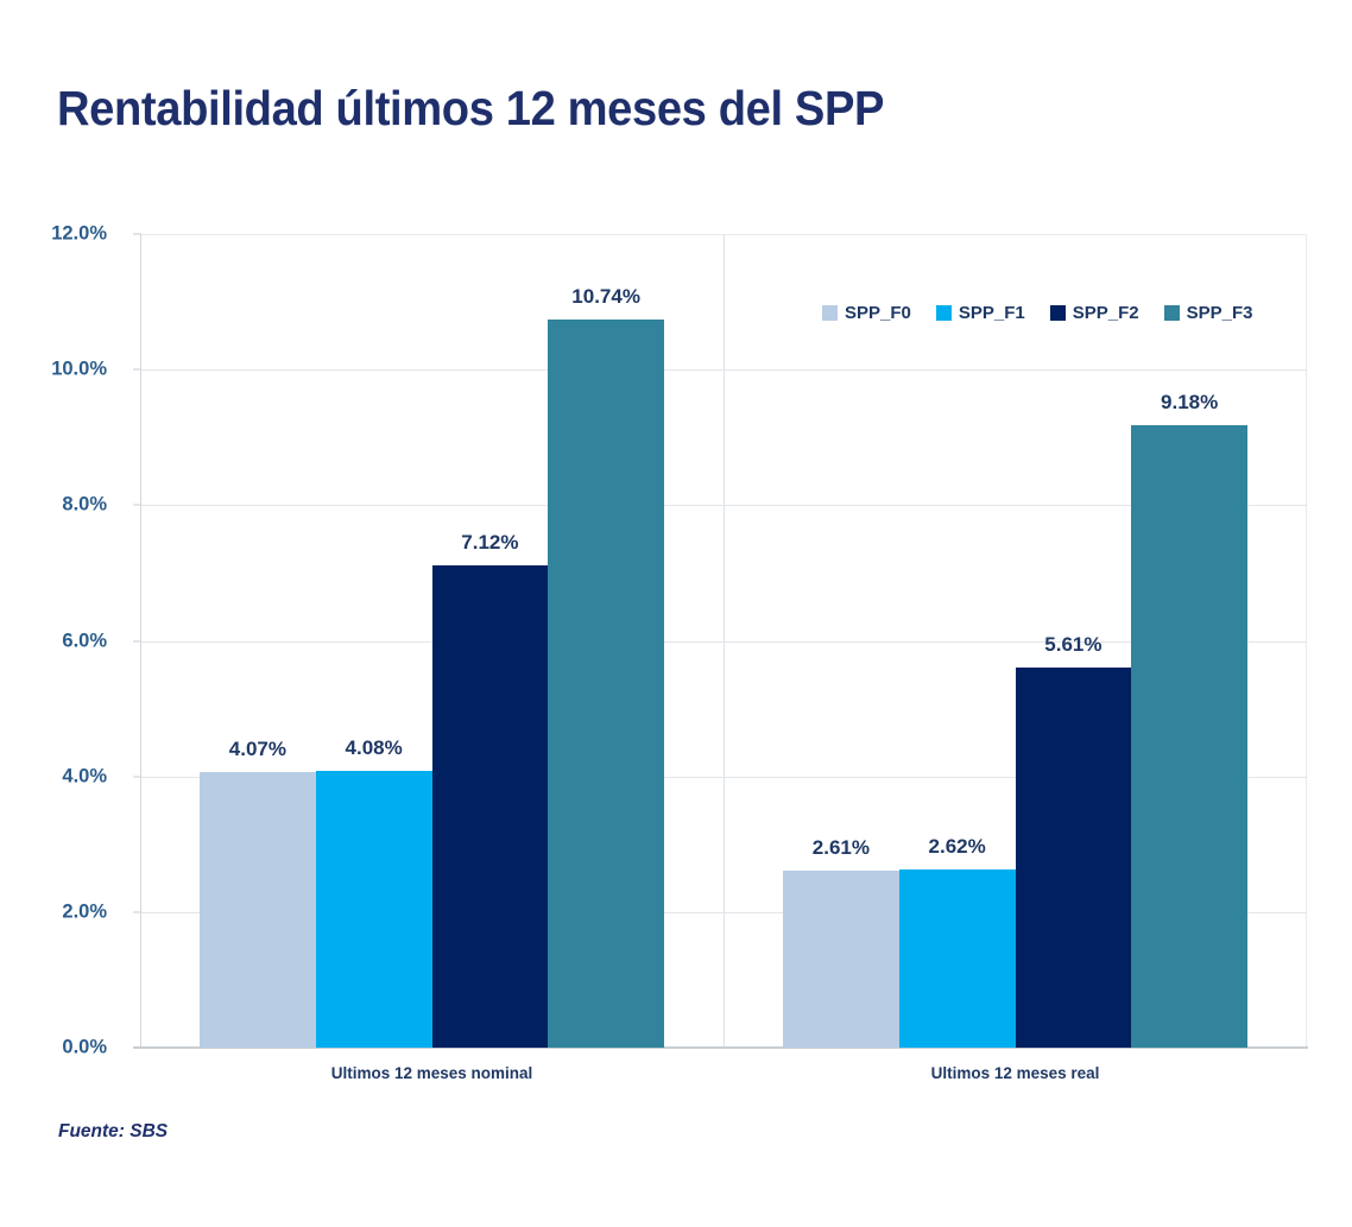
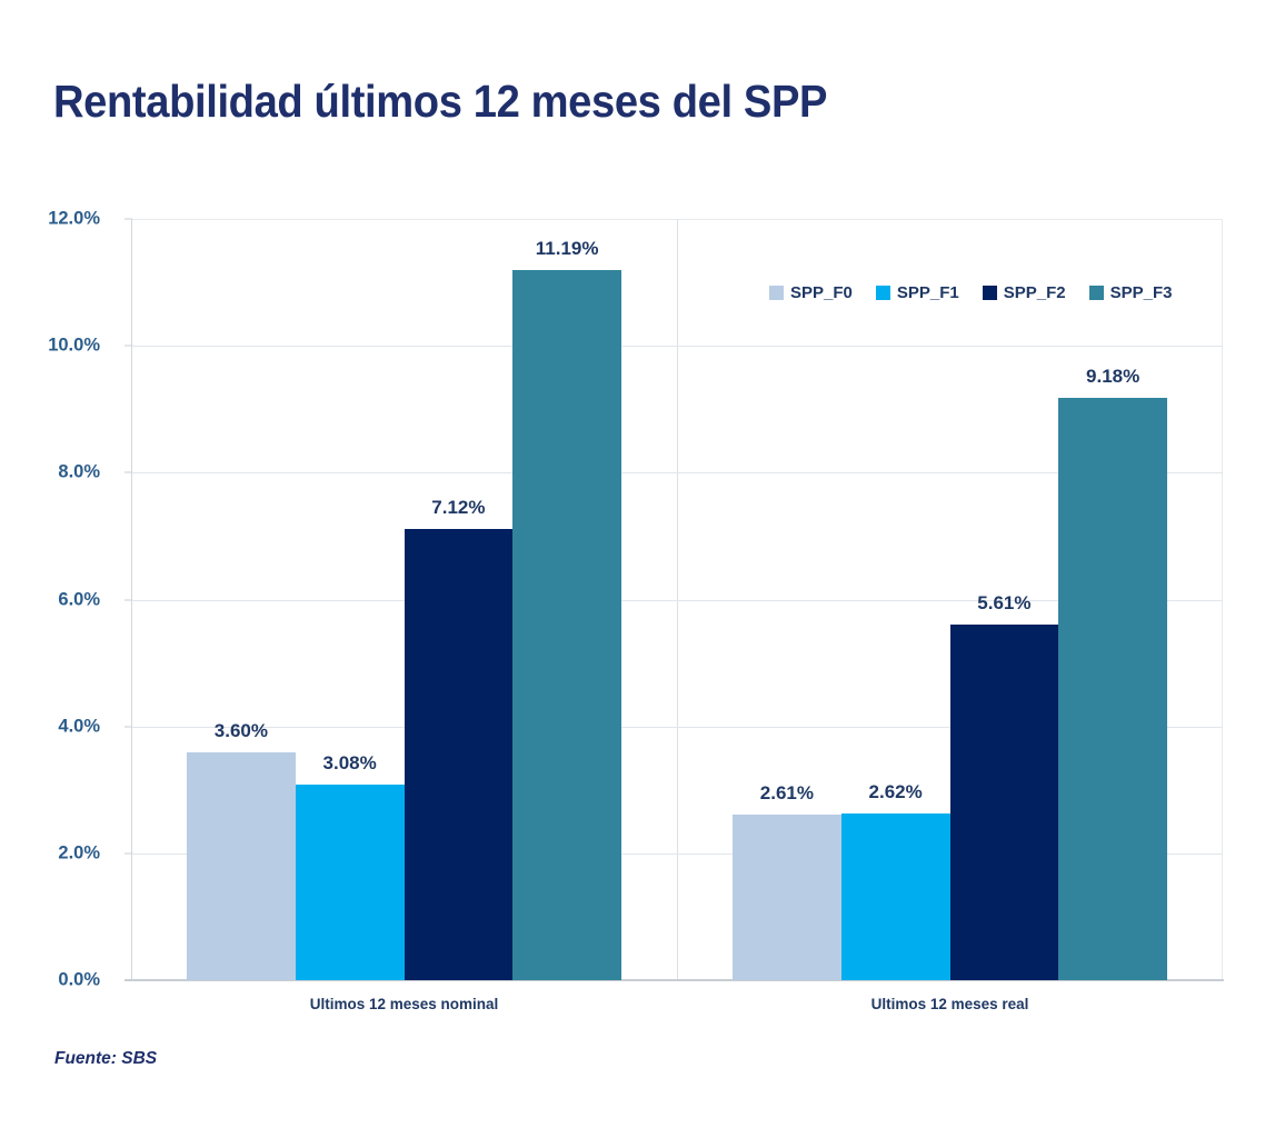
SPP_F0/Ultimos 12 meses nominal: 4.07% -> 3.60%
SPP_F1/Ultimos 12 meses nominal: 4.08% -> 3.08%
SPP_F3/Ultimos 12 meses nominal: 10.74% -> 11.19%
